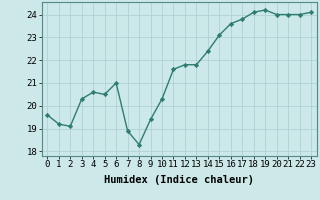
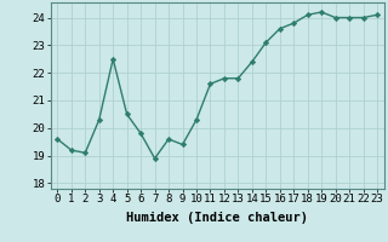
4: 20.6 -> 22.5
6: 21.0 -> 19.8
8: 18.3 -> 19.6
